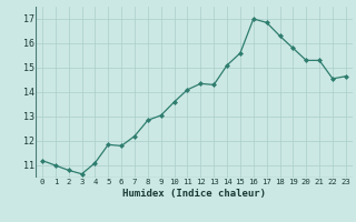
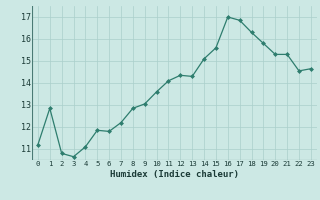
1: 11.00 -> 12.85
